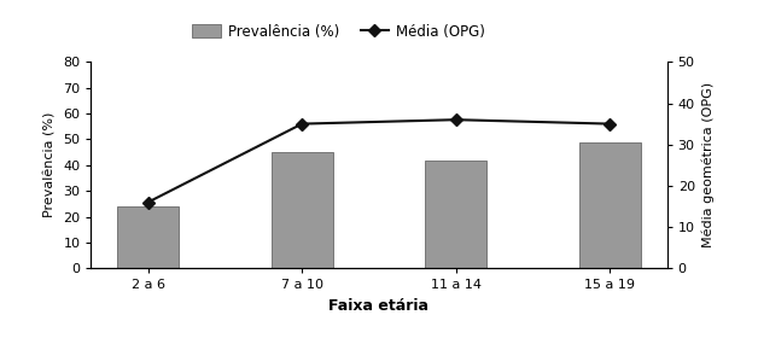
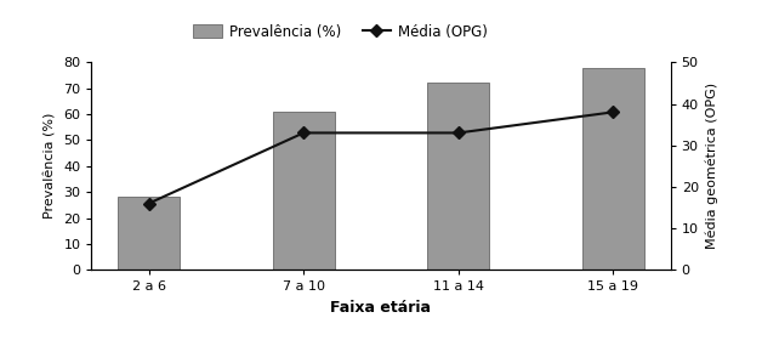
Prevalência (%)/2 a 6: 24 -> 28
Prevalência (%)/7 a 10: 45 -> 61
Média (OPG)/7 a 10: 35 -> 33
Prevalência (%)/11 a 14: 42 -> 72
Média (OPG)/11 a 14: 36 -> 33
Prevalência (%)/15 a 19: 49 -> 78
Média (OPG)/15 a 19: 35 -> 38
